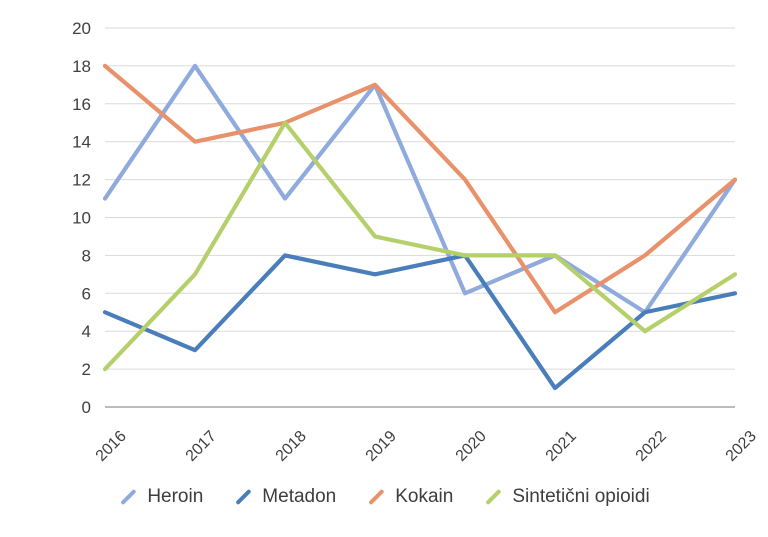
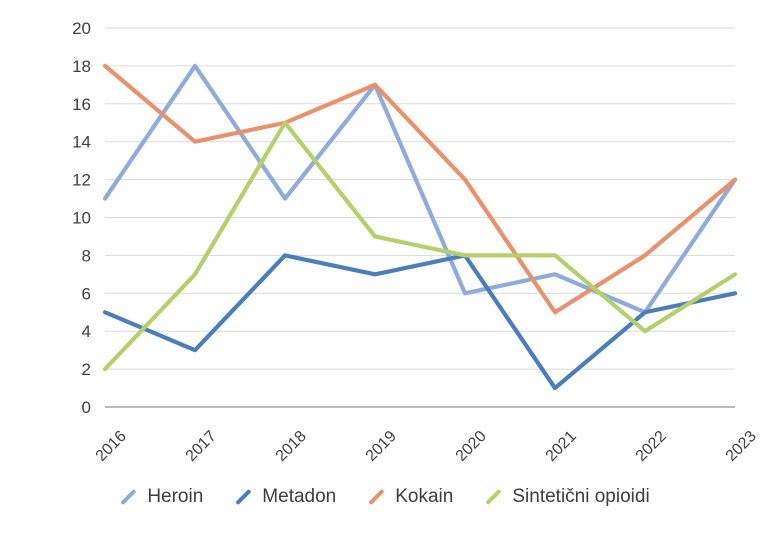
Heroin/2021: 8 -> 7
